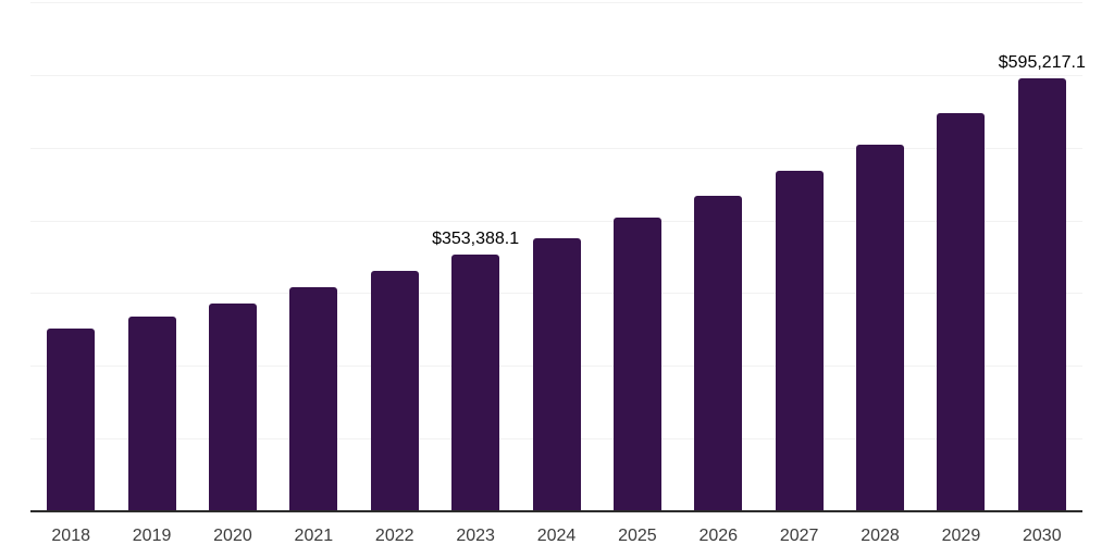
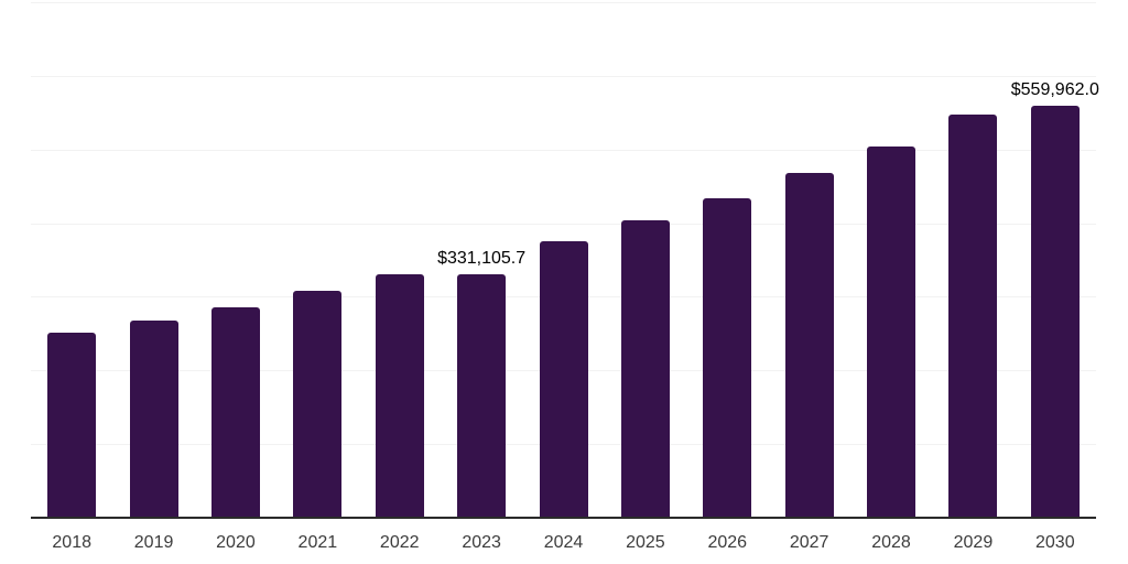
2023: $353,388.1 -> $331,105.7
2030: $595,217.1 -> $559,962.0
